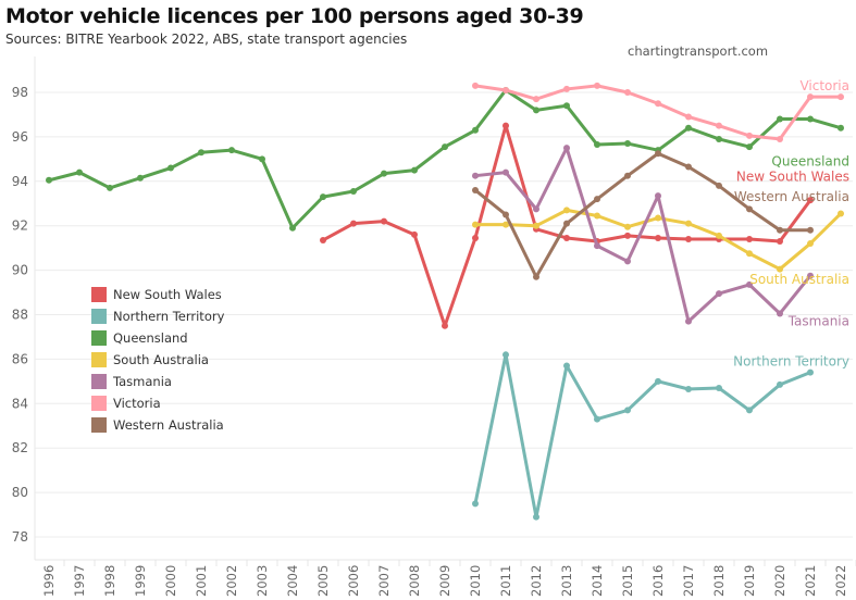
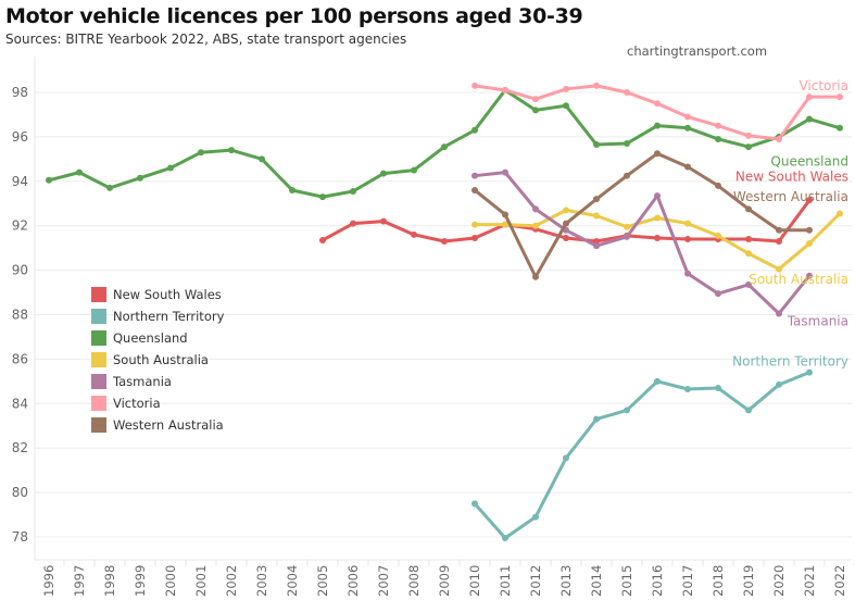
Queensland/2004: 91.9 -> 93.6
New South Wales/2009: 87.5 -> 91.3
New South Wales/2011: 96.5 -> 92.0
Northern Territory/2011: 86.2 -> 78.0
Northern Territory/2013: 85.7 -> 81.5
Tasmania/2013: 95.5 -> 91.8
Tasmania/2015: 90.4 -> 91.5
Queensland/2016: 95.4 -> 96.5
Tasmania/2017: 87.7 -> 89.8
Queensland/2020: 96.8 -> 96.0
